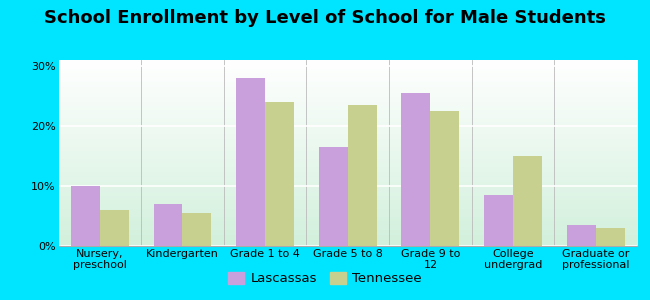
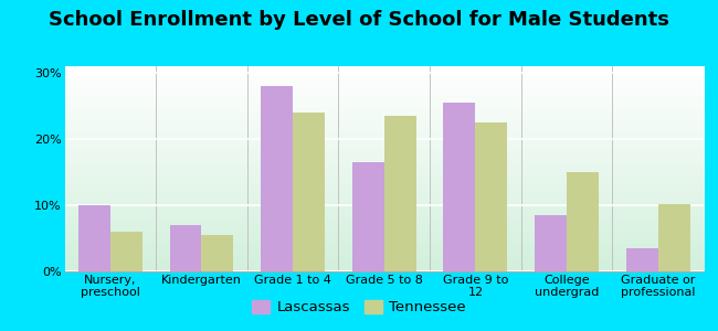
Tennessee/Graduate or professional: 3.0% -> 10.2%
